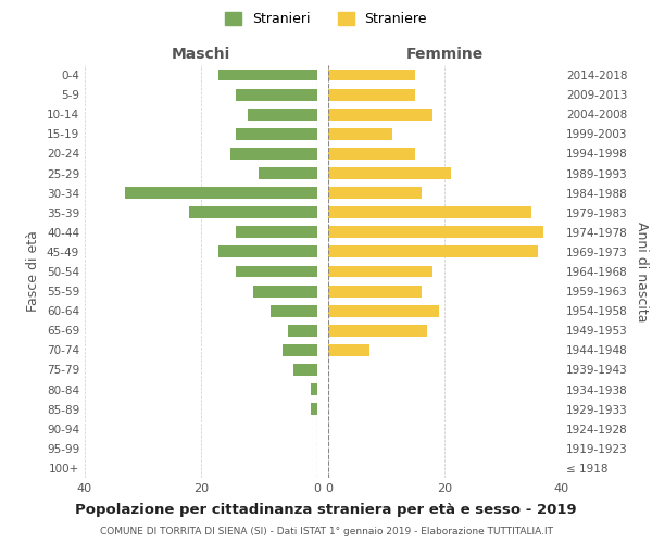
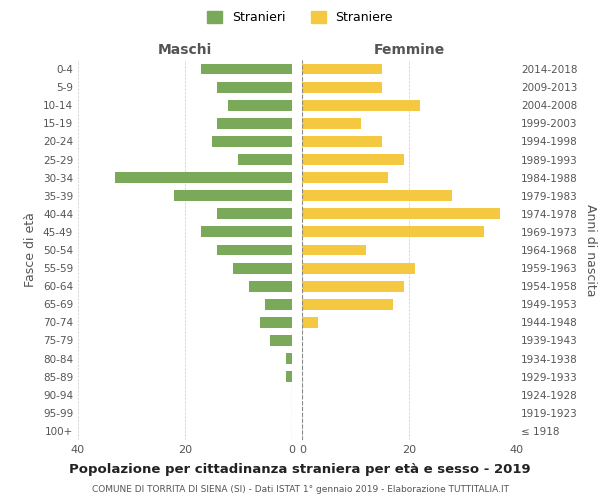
Femmine/2004-2008: 18 -> 22
Femmine/1989-1993: 21 -> 19
Femmine/1979-1983: 35 -> 28
Femmine/1969-1973: 36 -> 34
Femmine/1964-1968: 18 -> 12
Femmine/1959-1963: 16 -> 21
Femmine/1944-1948: 7 -> 3
